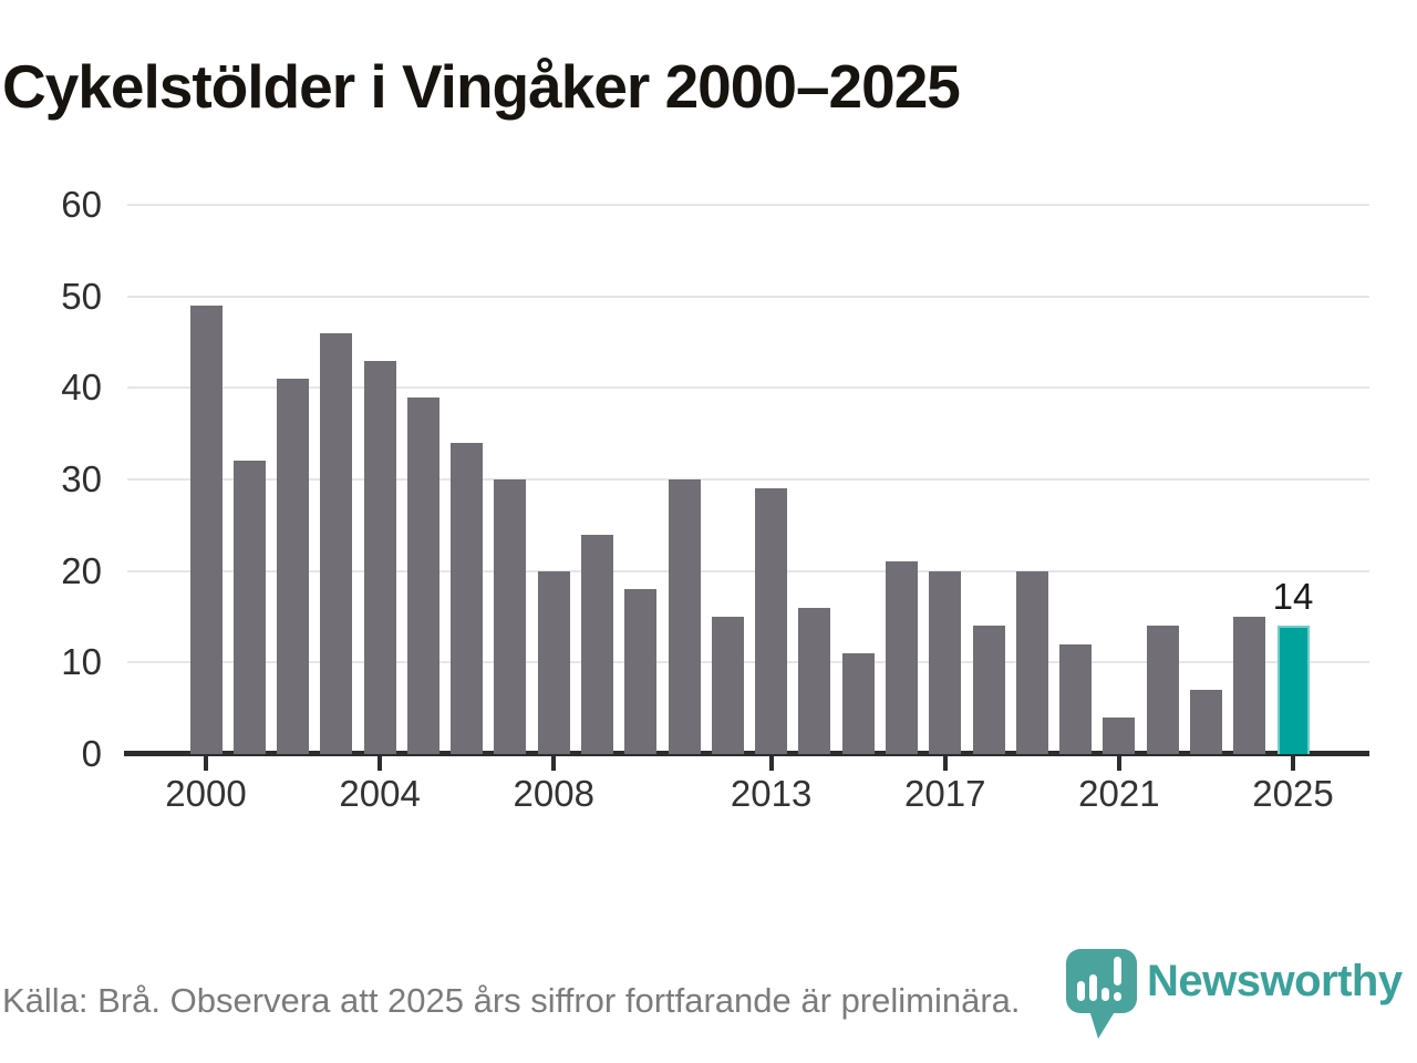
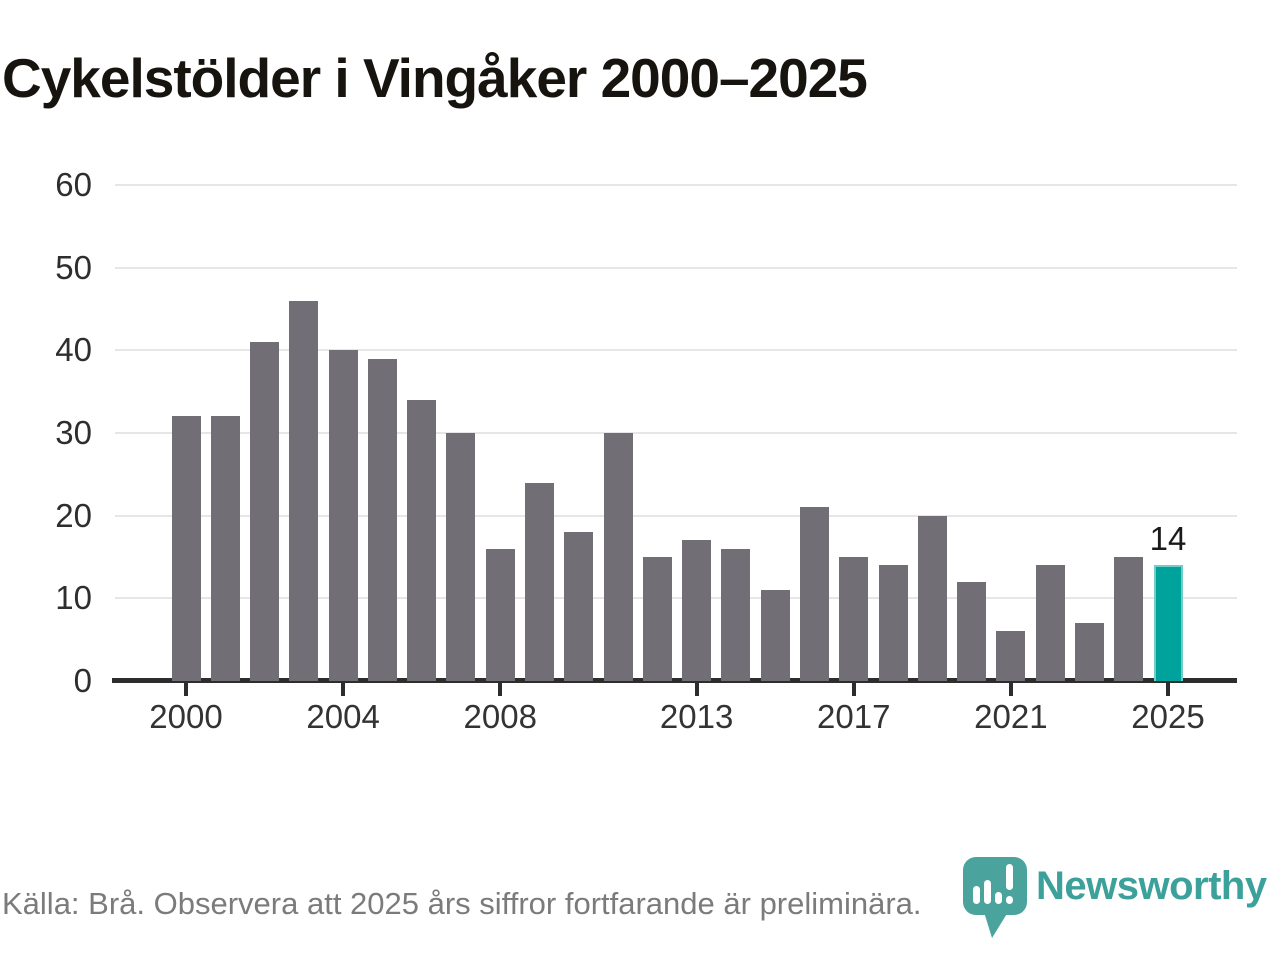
2000: 49 -> 32
2004: 43 -> 40
2008: 20 -> 16
2013: 29 -> 17
2017: 20 -> 15
2021: 4 -> 6
